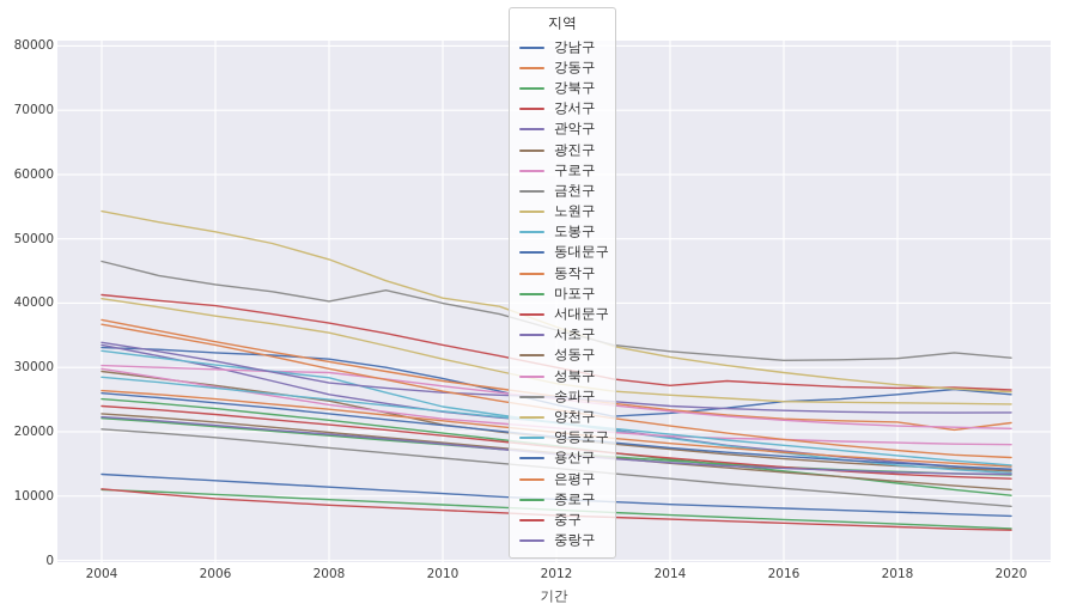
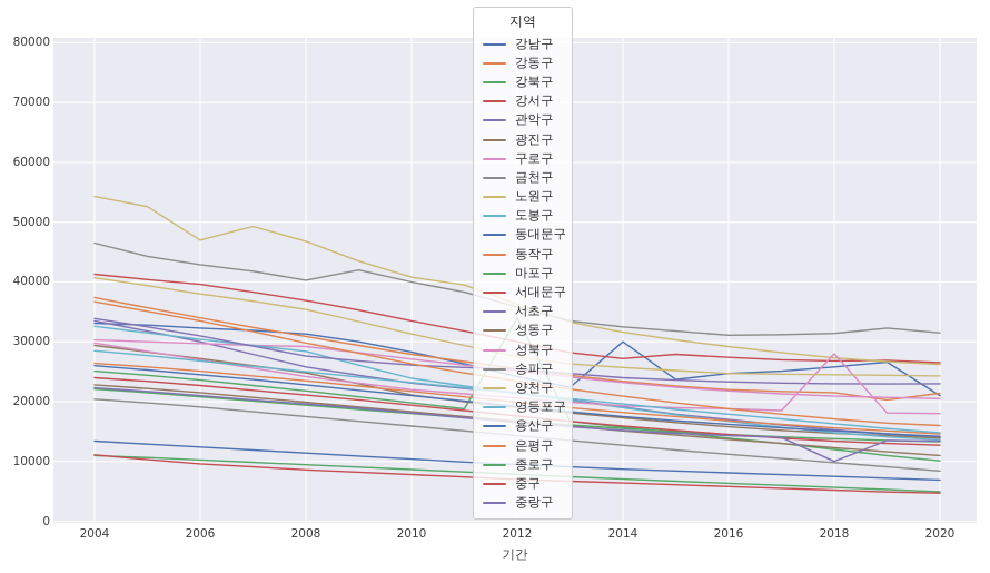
노원구/2006: 51000 -> 47000
강북구/2012: 18000 -> 34000
강남구/2014: 23000 -> 30000
성북구/2018: 18000 -> 28000
중랑구/2018: 14000 -> 10000
강남구/2020: 26000 -> 21000
